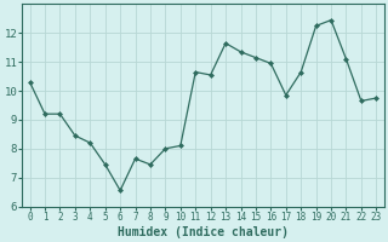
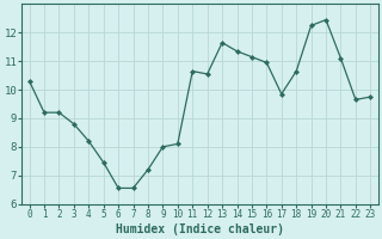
3: 8.45 -> 8.80
7: 7.65 -> 6.55
8: 7.45 -> 7.20
